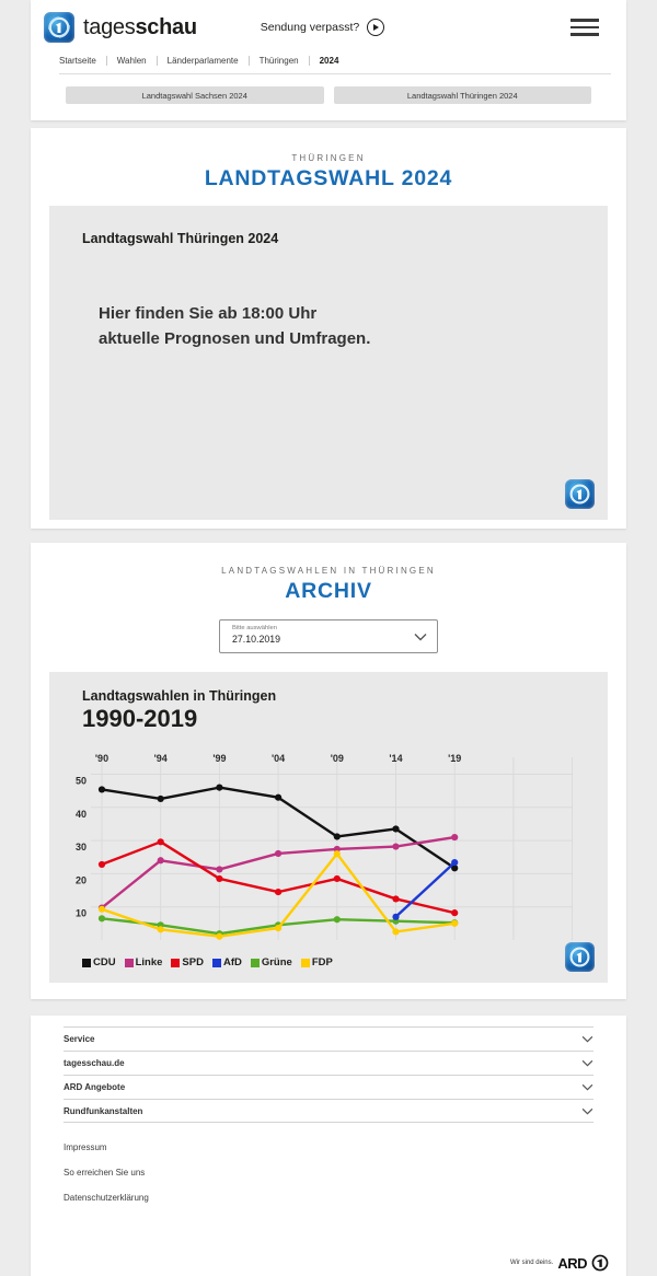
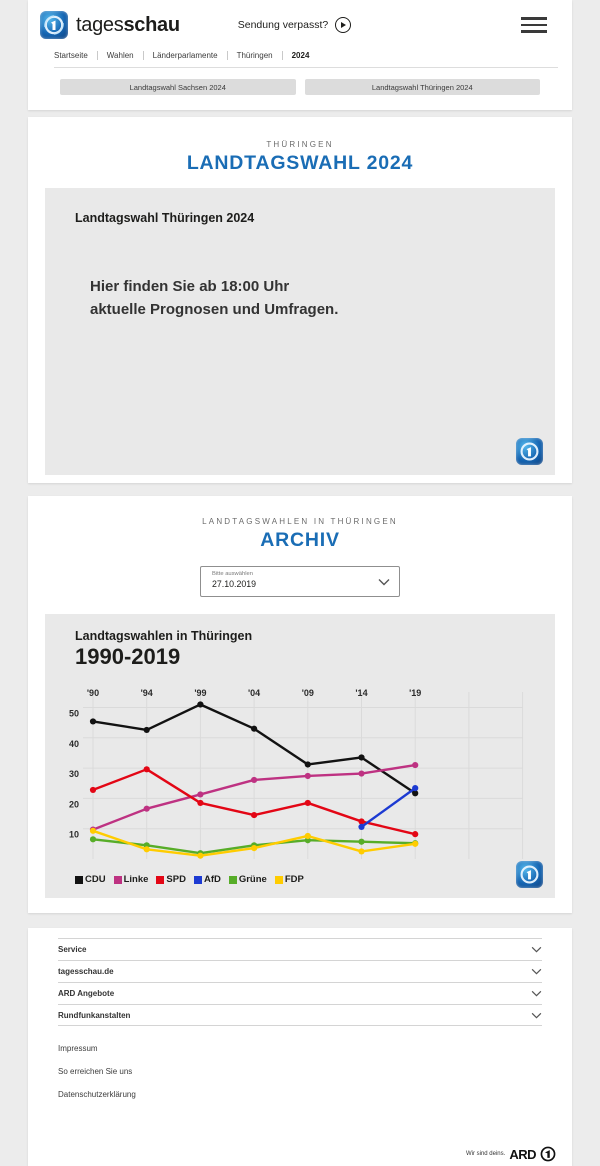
Linke/'94: 24 -> 17
CDU/'99: 46 -> 51
FDP/'09: 26 -> 8
AfD/'14: 7 -> 11
